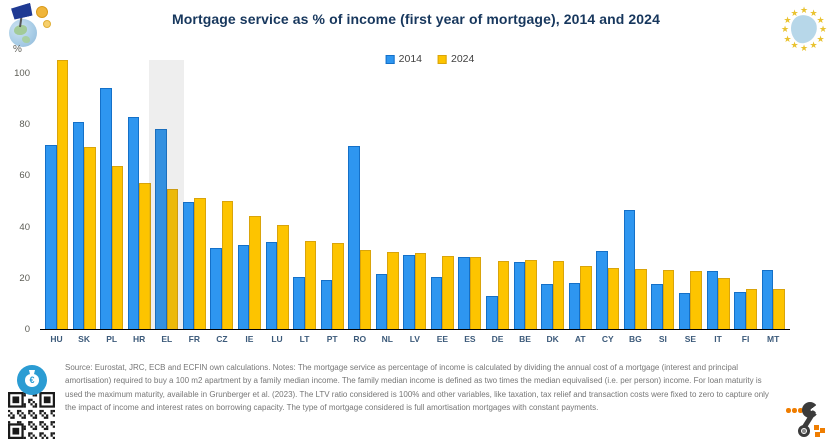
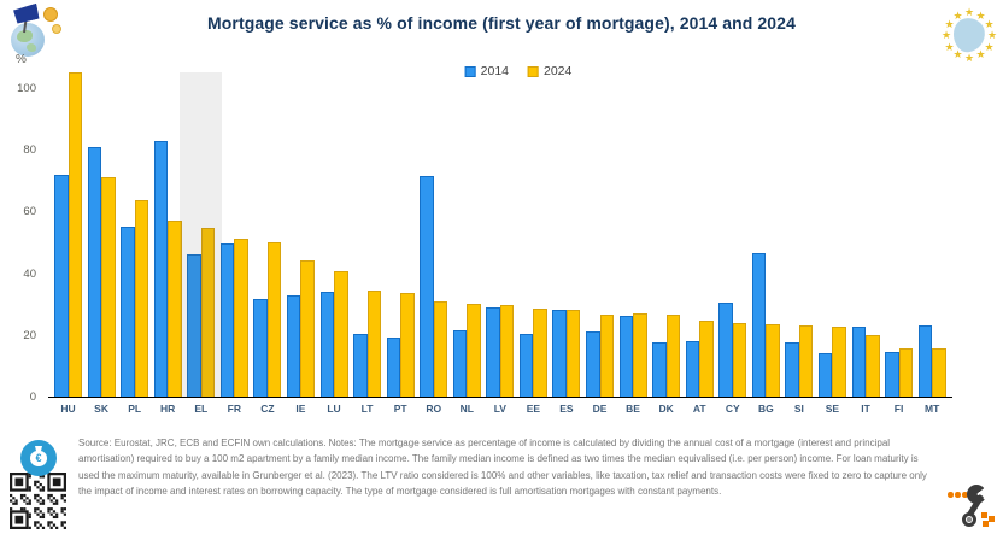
2014/PL: 94 -> 55
2014/EL: 78 -> 46
2014/DE: 13 -> 21
